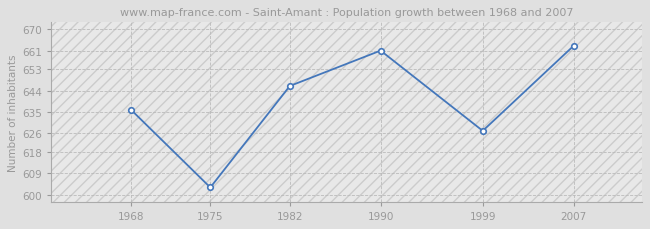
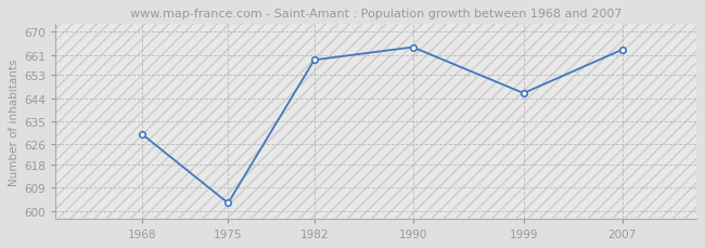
1968: 636 -> 630
1982: 646 -> 659
1990: 661 -> 664
1999: 627 -> 646
